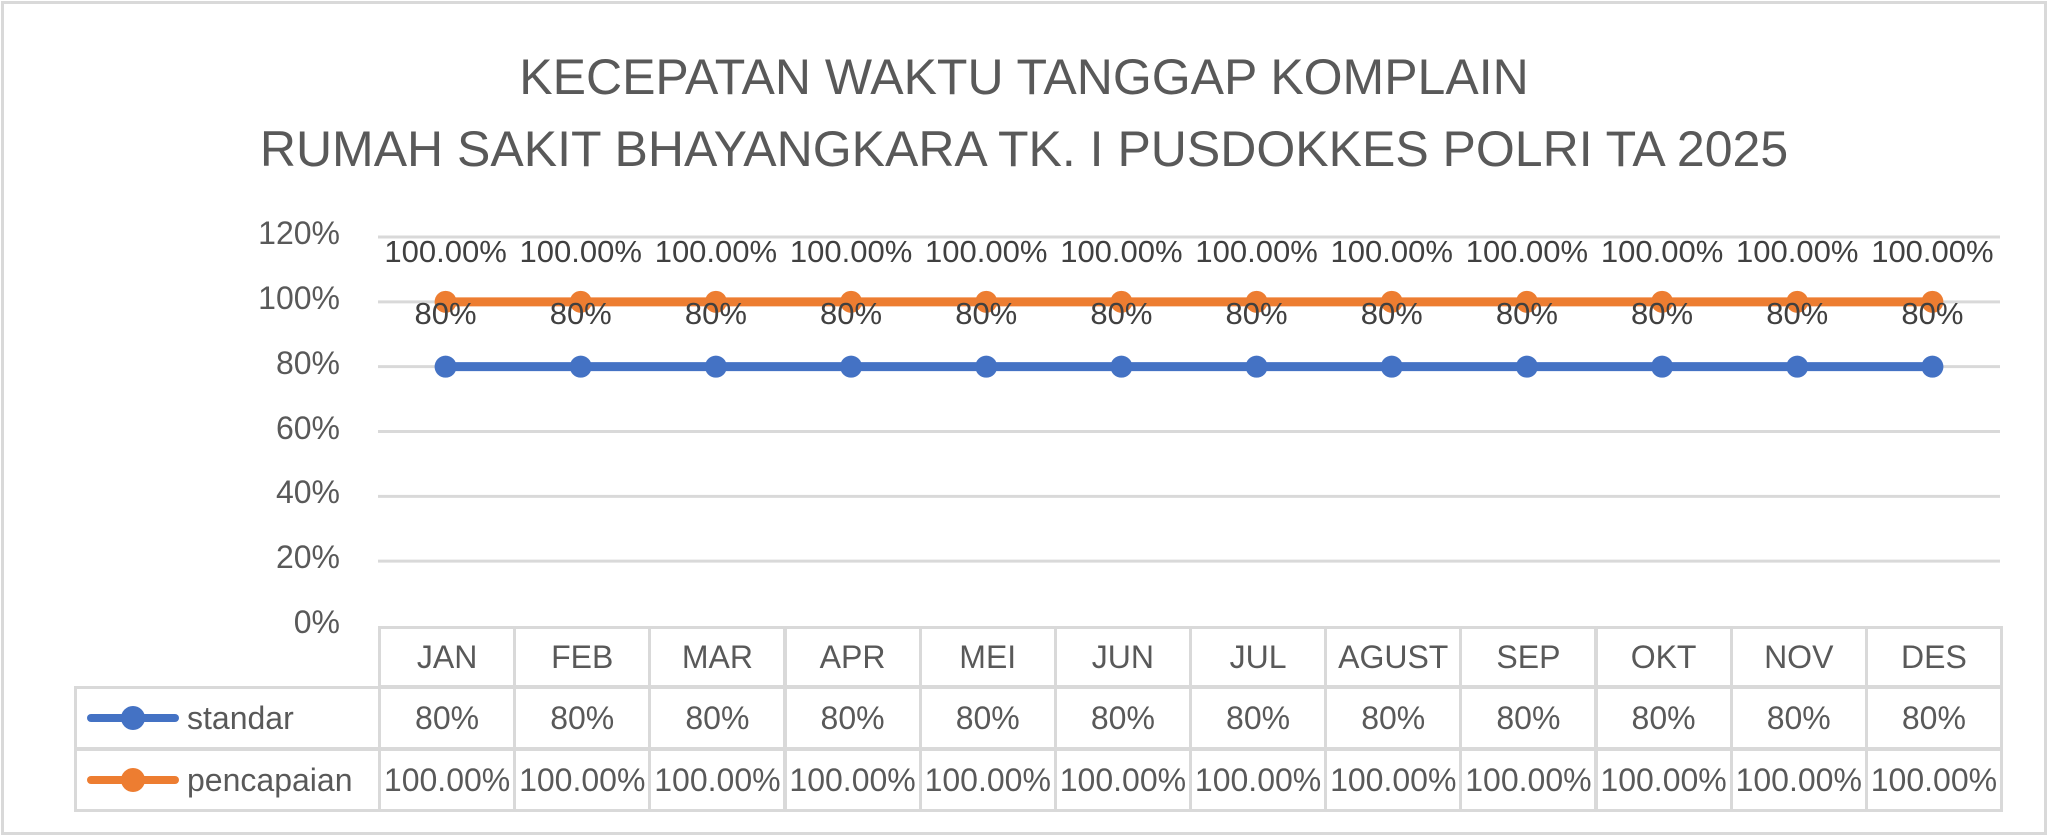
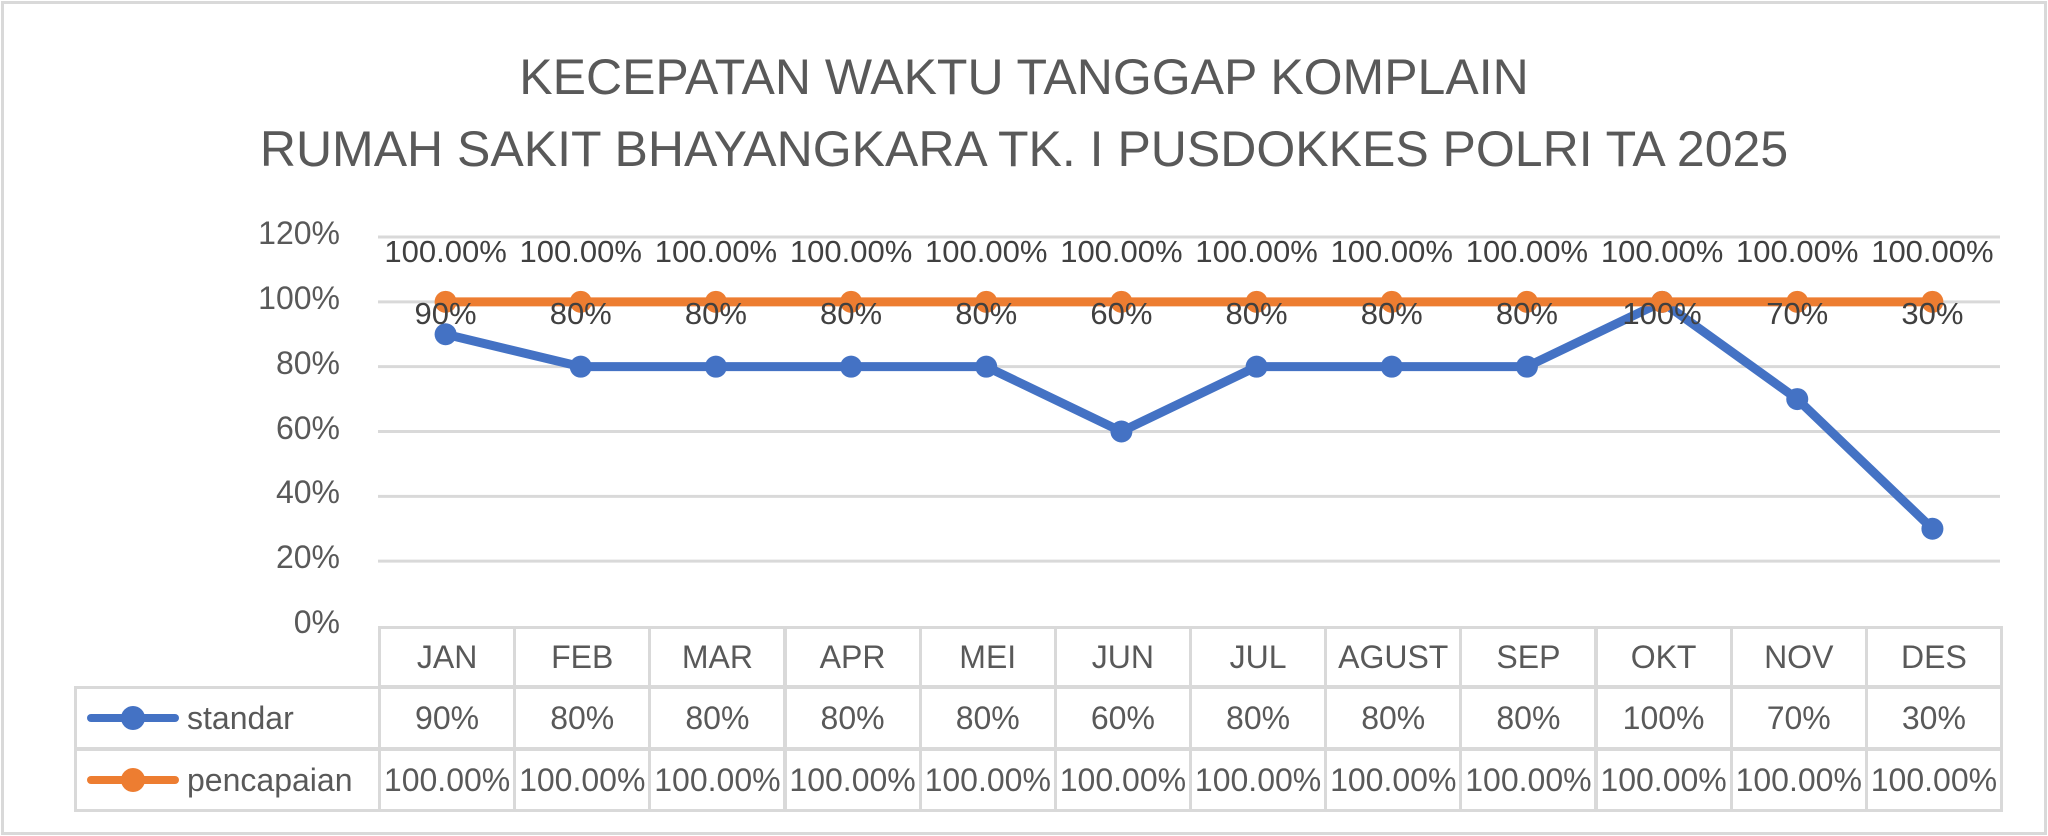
standar/JAN: 80% -> 90%
standar/JUN: 80% -> 60%
standar/OKT: 80% -> 100%
standar/NOV: 80% -> 70%
standar/DES: 80% -> 30%
